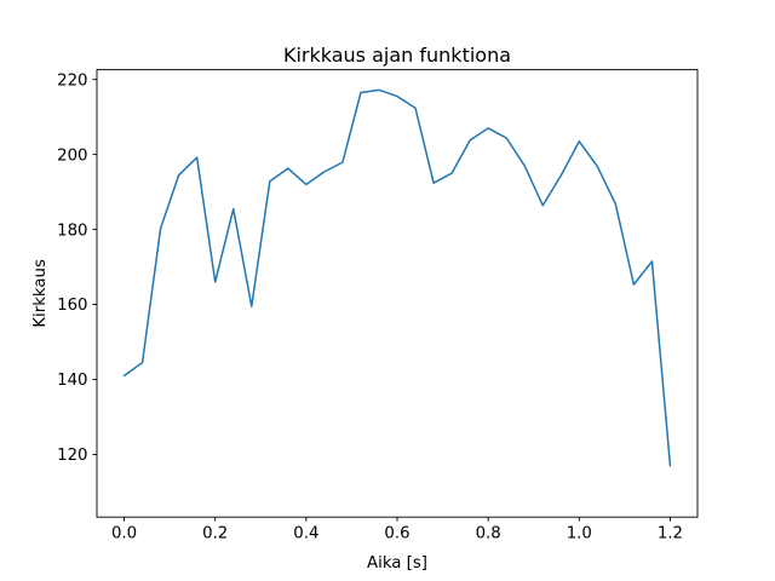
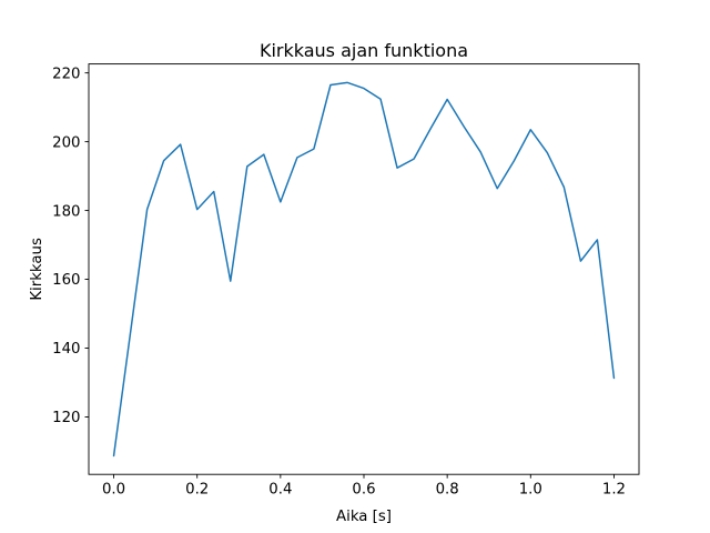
0.0: 141 -> 109
0.2: 166 -> 180
0.4: 192 -> 182
0.8: 207 -> 212
1.2: 117 -> 131
